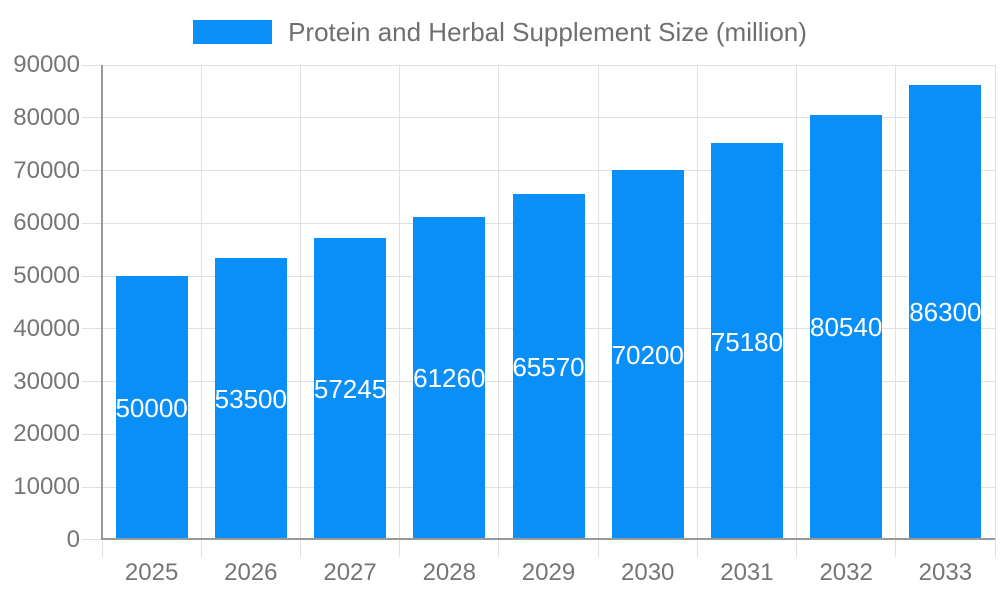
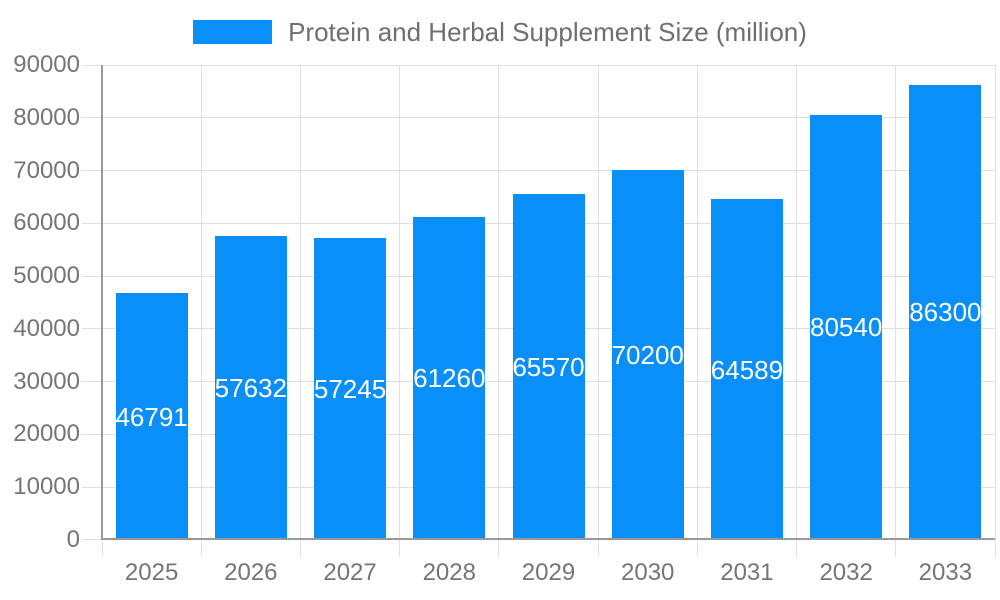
2025: 50000 -> 46791
2026: 53500 -> 57632
2031: 75180 -> 64589
